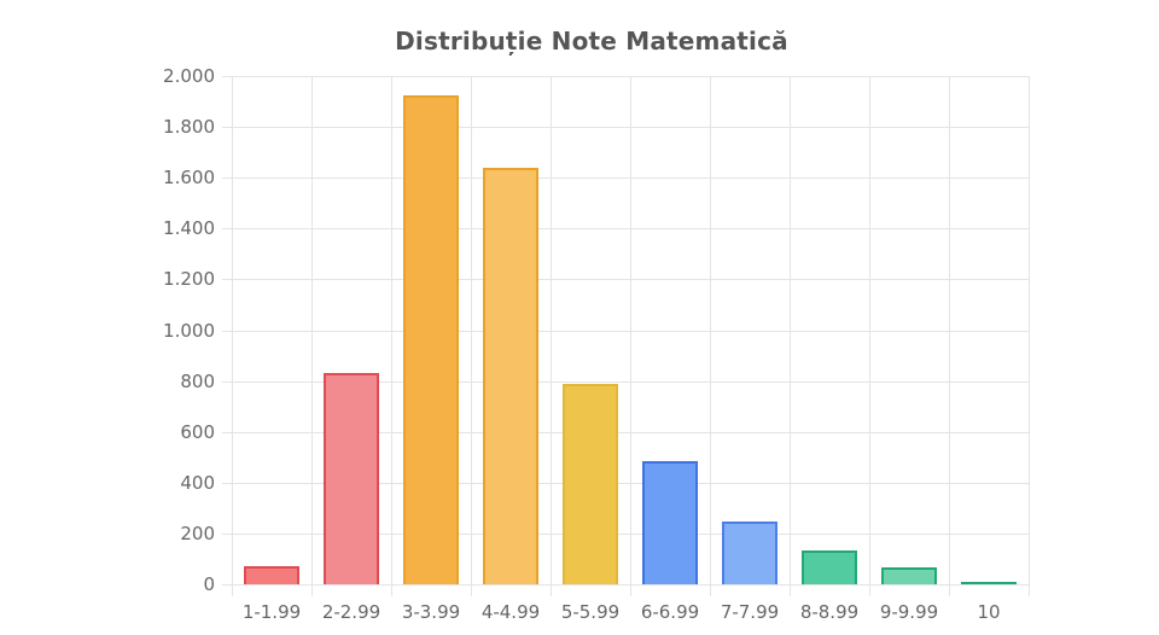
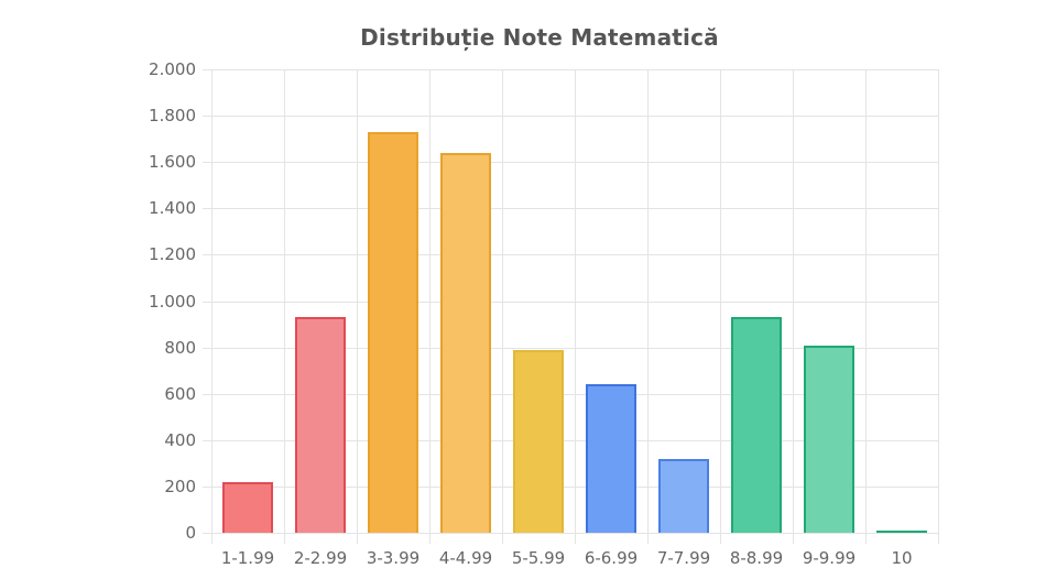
1-1.99: 70 -> 220
2-2.99: 830 -> 930
3-3.99: 1920 -> 1730
6-6.99: 480 -> 640
7-7.99: 240 -> 320
8-8.99: 140 -> 930
9-9.99: 70 -> 810
